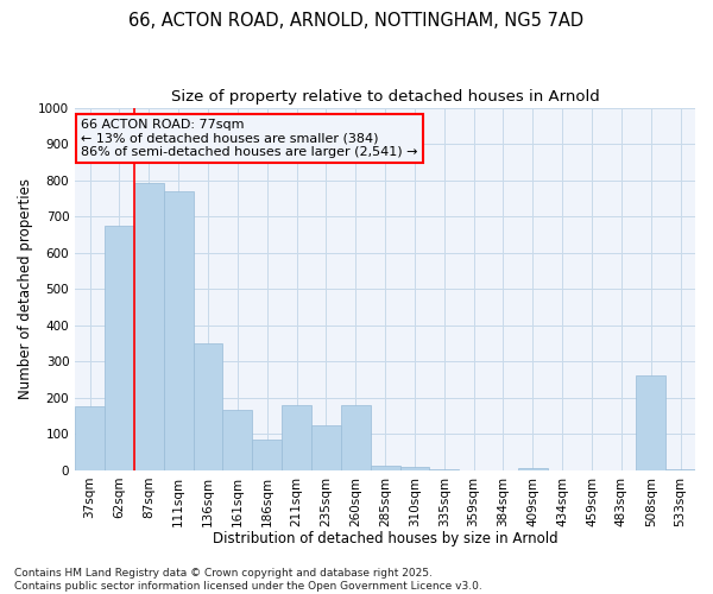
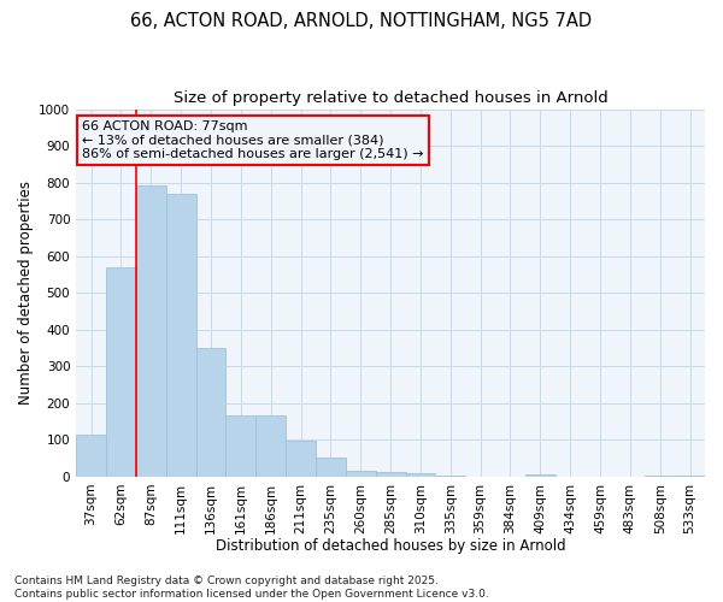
37sqm: 175 -> 113
62sqm: 675 -> 568
186sqm: 85 -> 168
211sqm: 180 -> 97
235sqm: 125 -> 52
260sqm: 180 -> 17
508sqm: 260 -> 3
